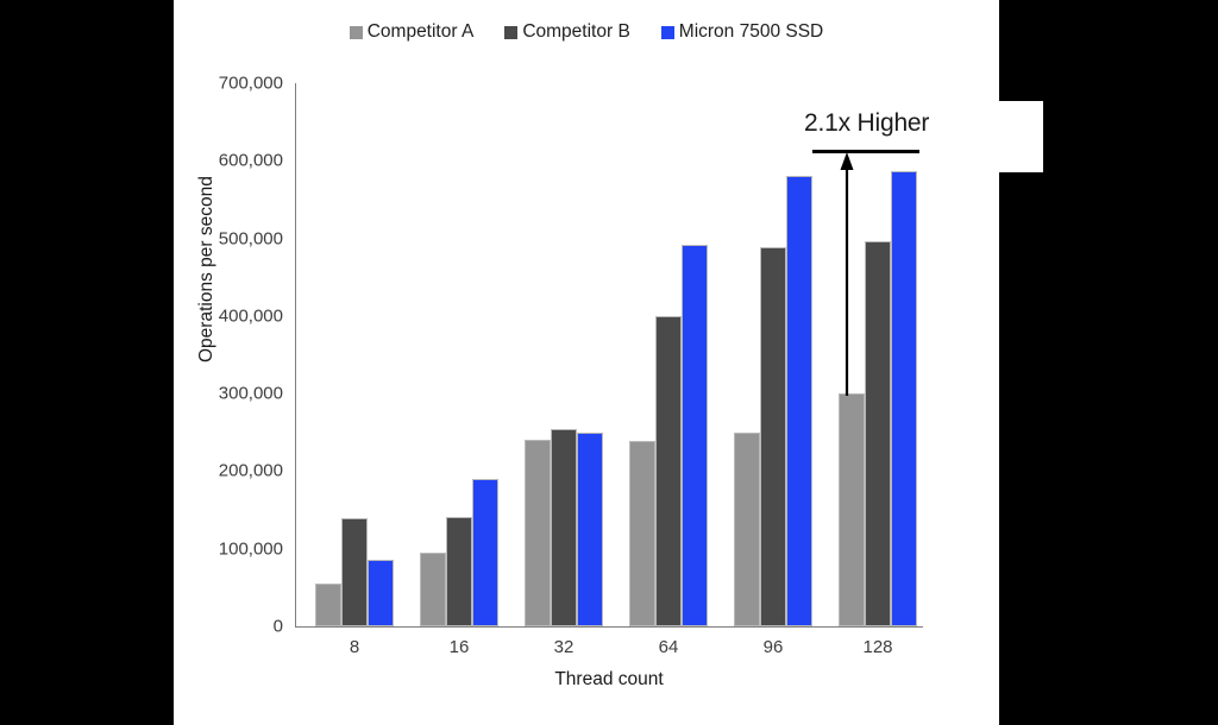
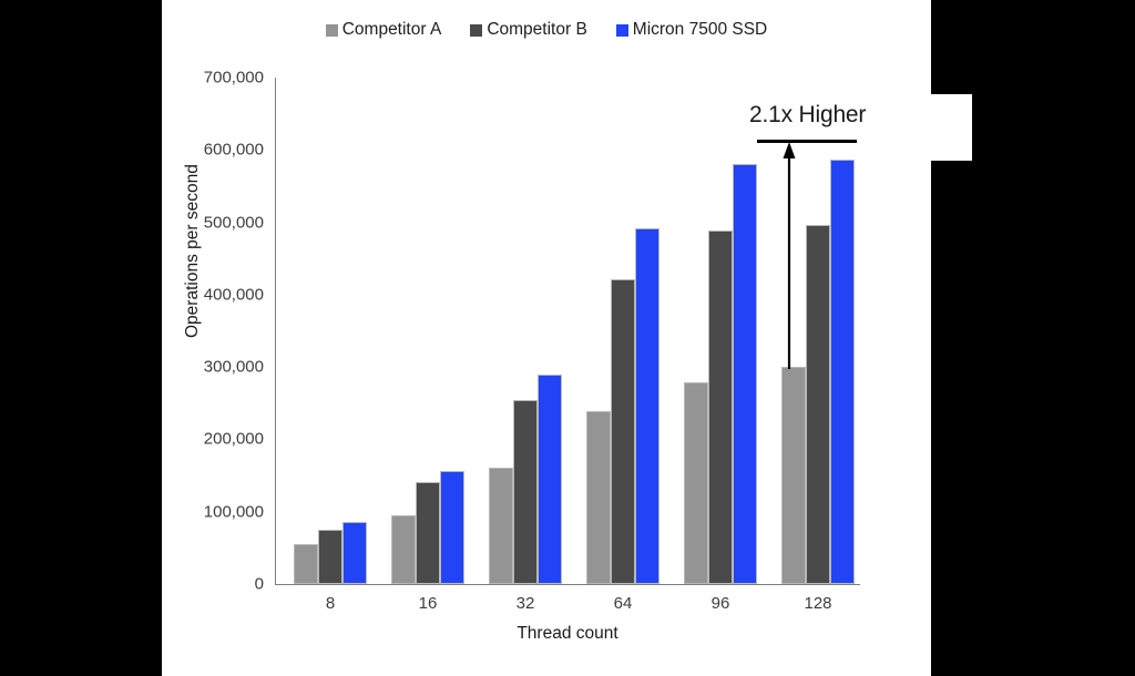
Competitor B/8: 140000 -> 80000
Micron 7500 SSD/16: 190000 -> 160000
Competitor A/32: 240000 -> 160000
Micron 7500 SSD/32: 250000 -> 290000
Competitor B/64: 400000 -> 420000
Competitor A/96: 250000 -> 280000
